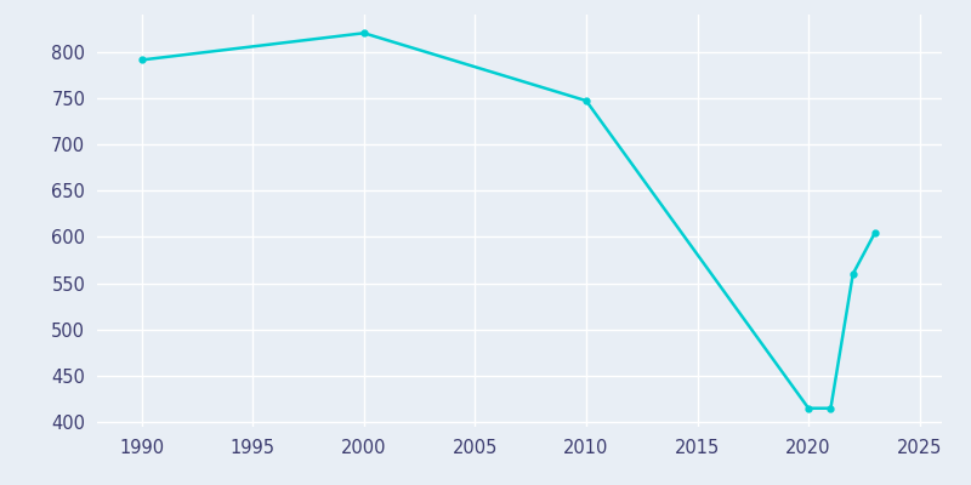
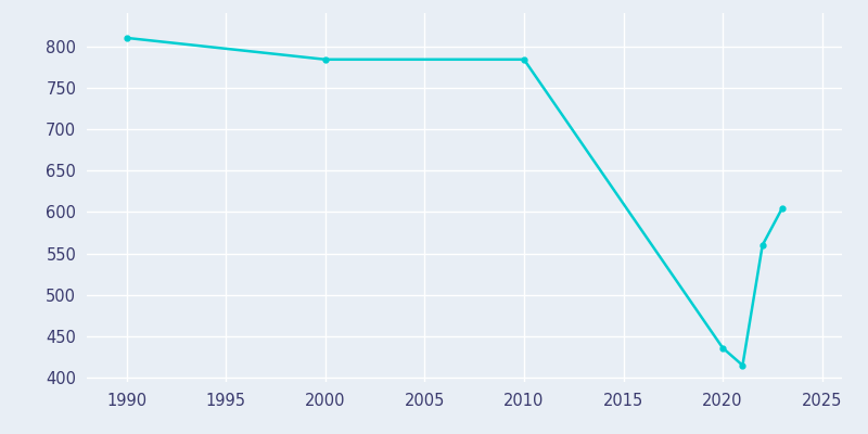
1990: 791 -> 810
2000: 820 -> 784
2010: 747 -> 784
2020: 415 -> 436
